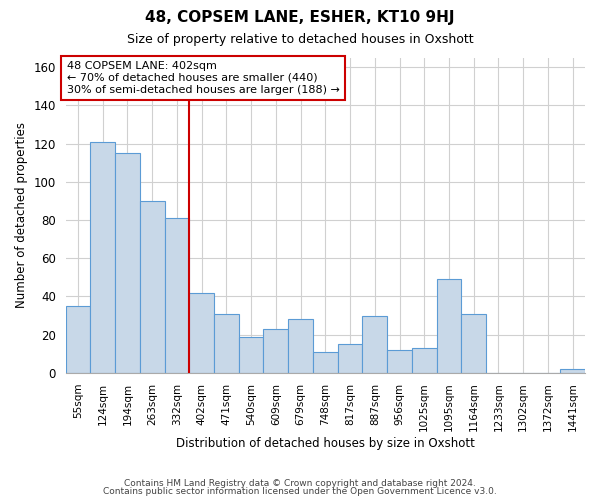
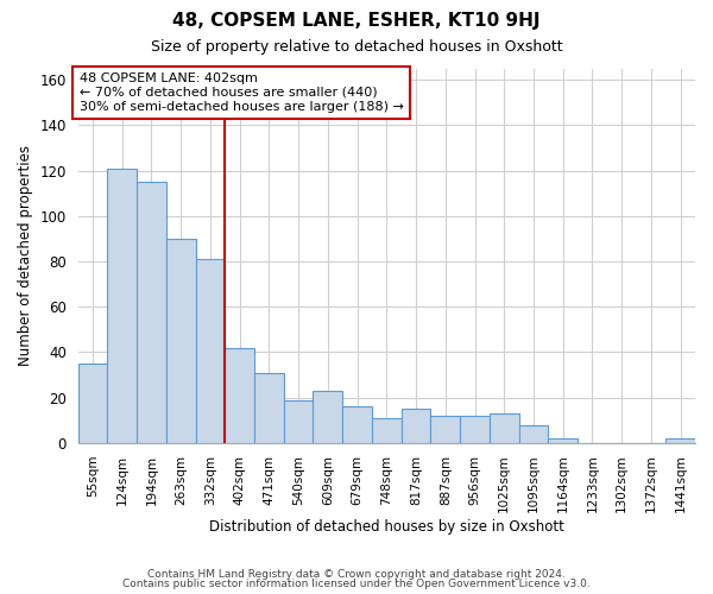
679sqm: 28 -> 16
887sqm: 30 -> 12
1095sqm: 49 -> 8
1164sqm: 31 -> 2
